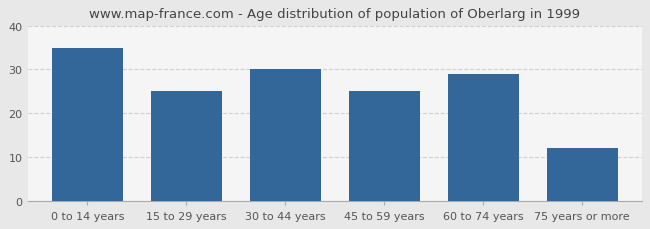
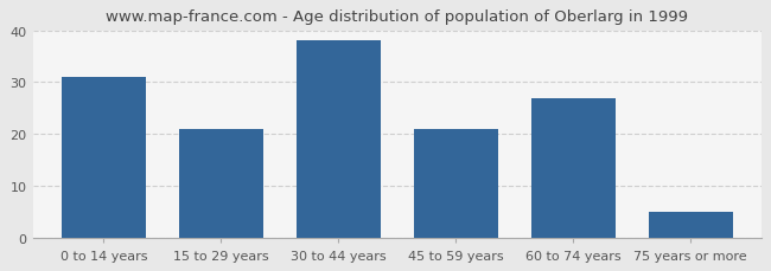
0 to 14 years: 35 -> 31
15 to 29 years: 25 -> 21
30 to 44 years: 30 -> 38
45 to 59 years: 25 -> 21
60 to 74 years: 29 -> 27
75 years or more: 12 -> 5
